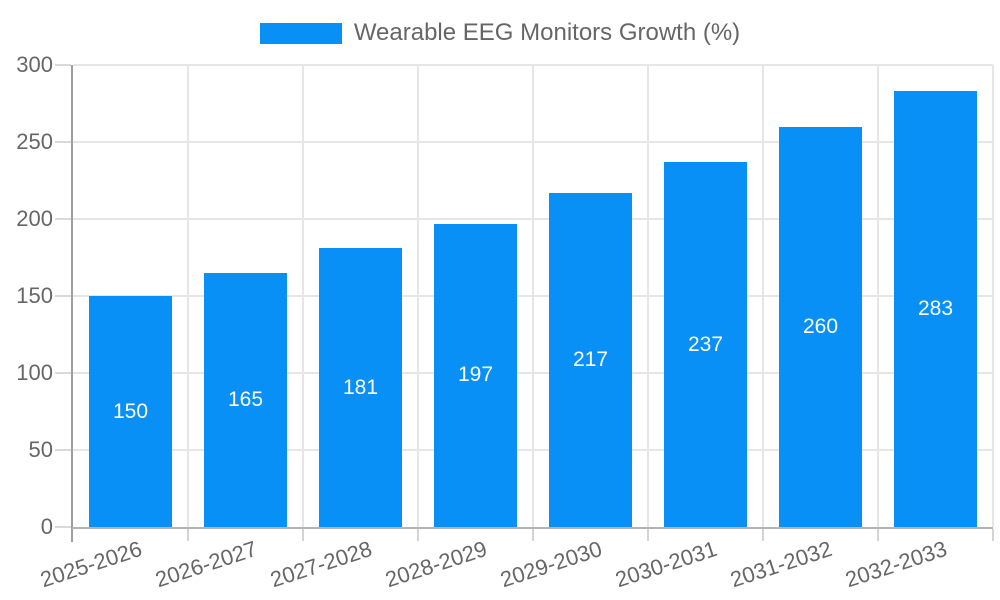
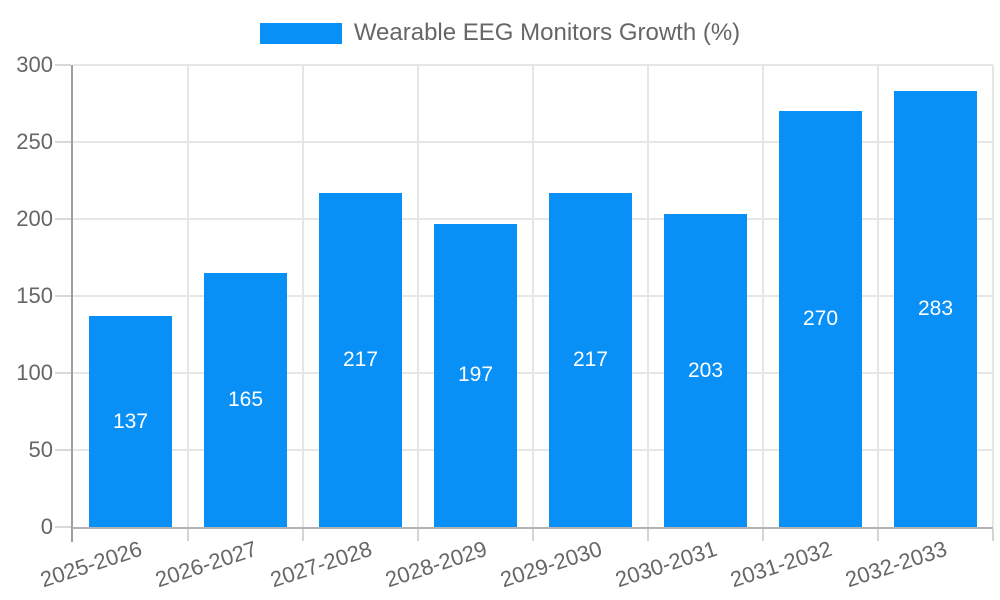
2025-2026: 150 -> 137
2027-2028: 181 -> 217
2030-2031: 237 -> 203
2031-2032: 260 -> 270
